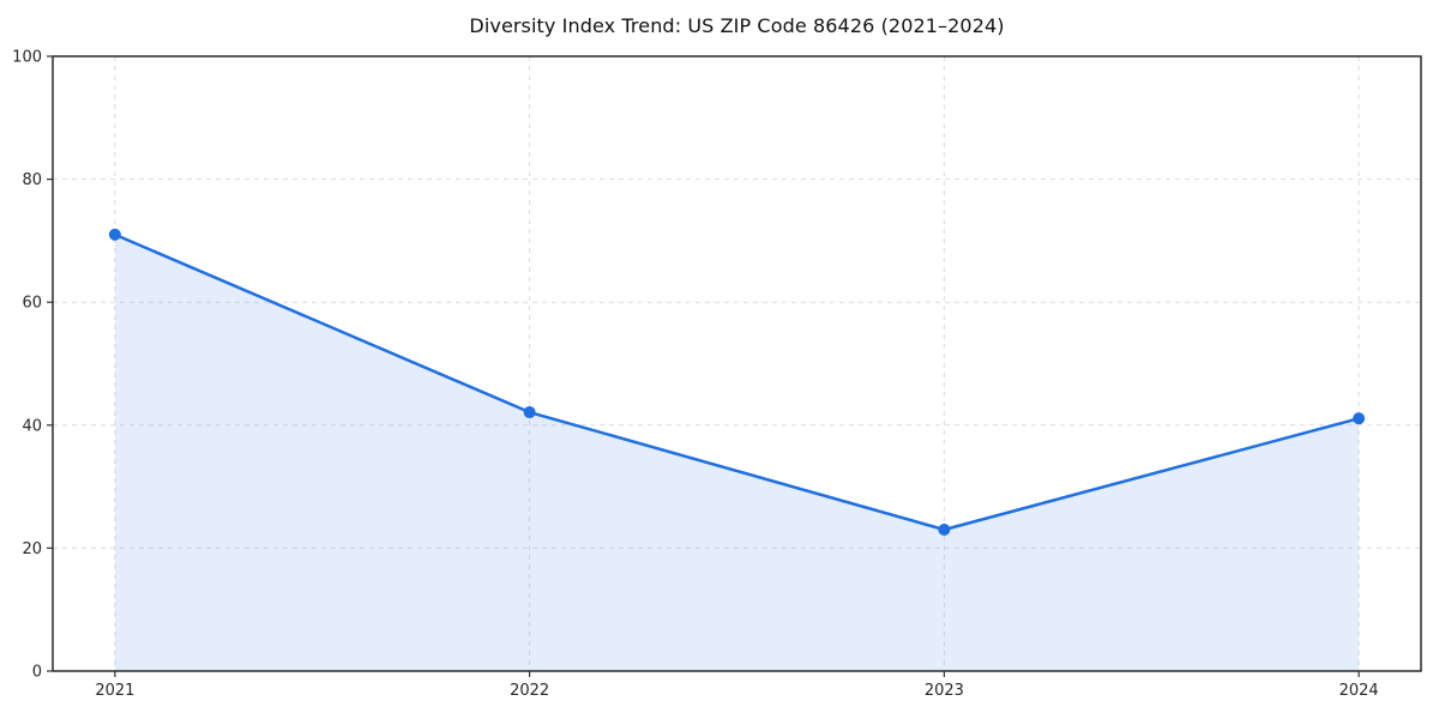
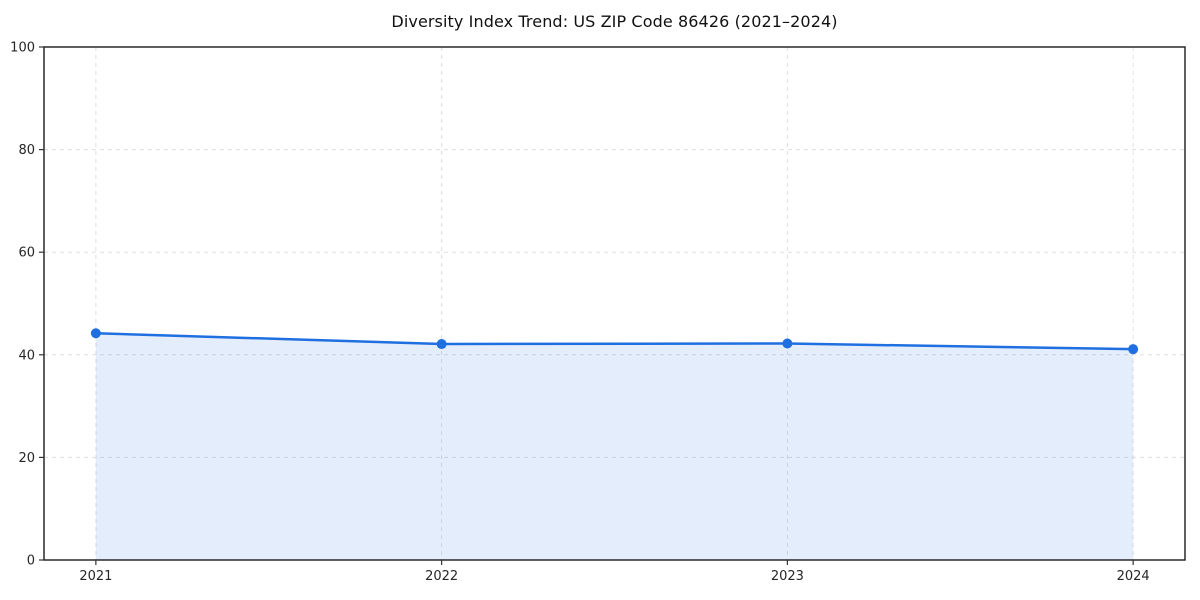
2021: 71 -> 44
2023: 23 -> 42
